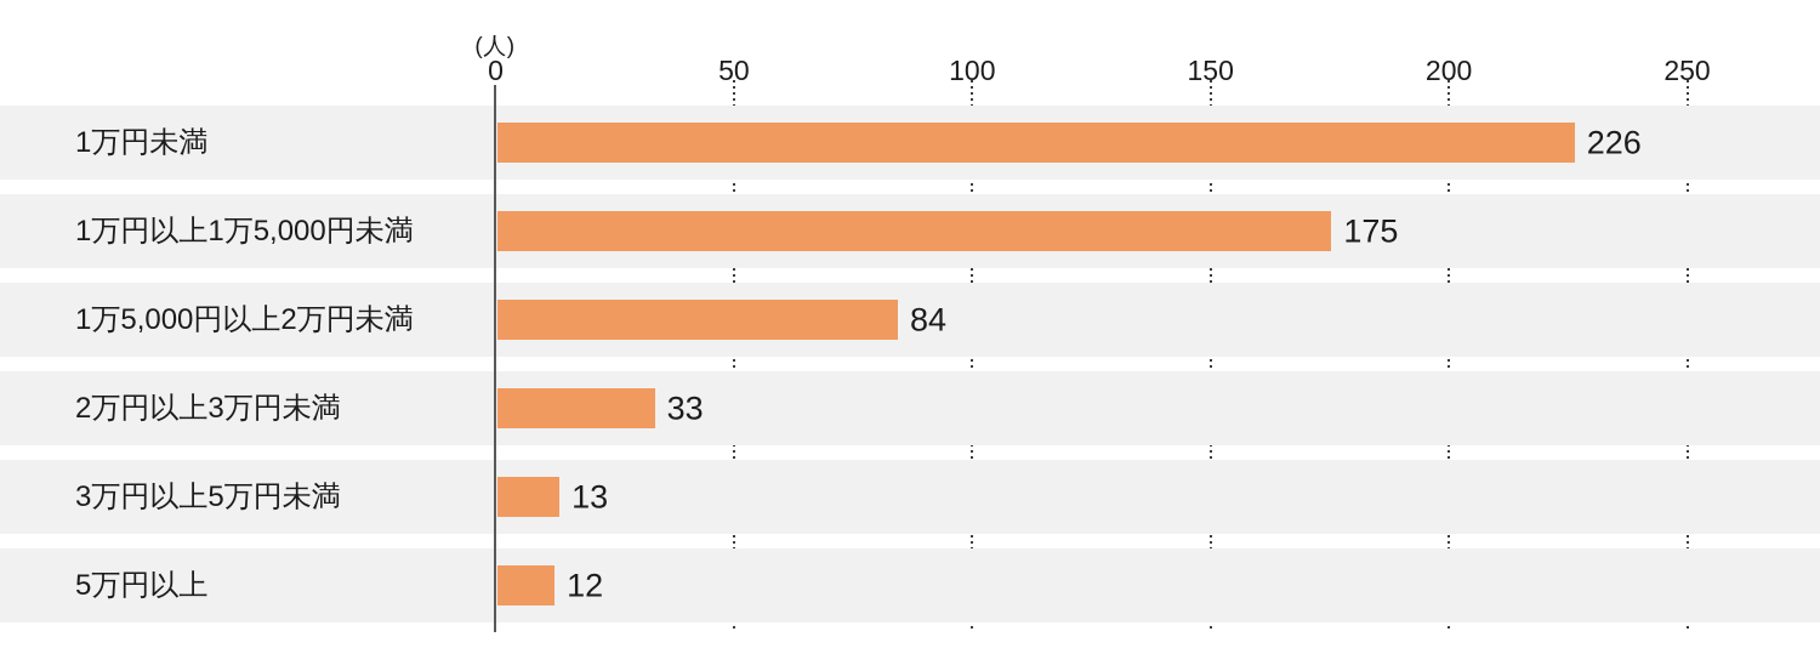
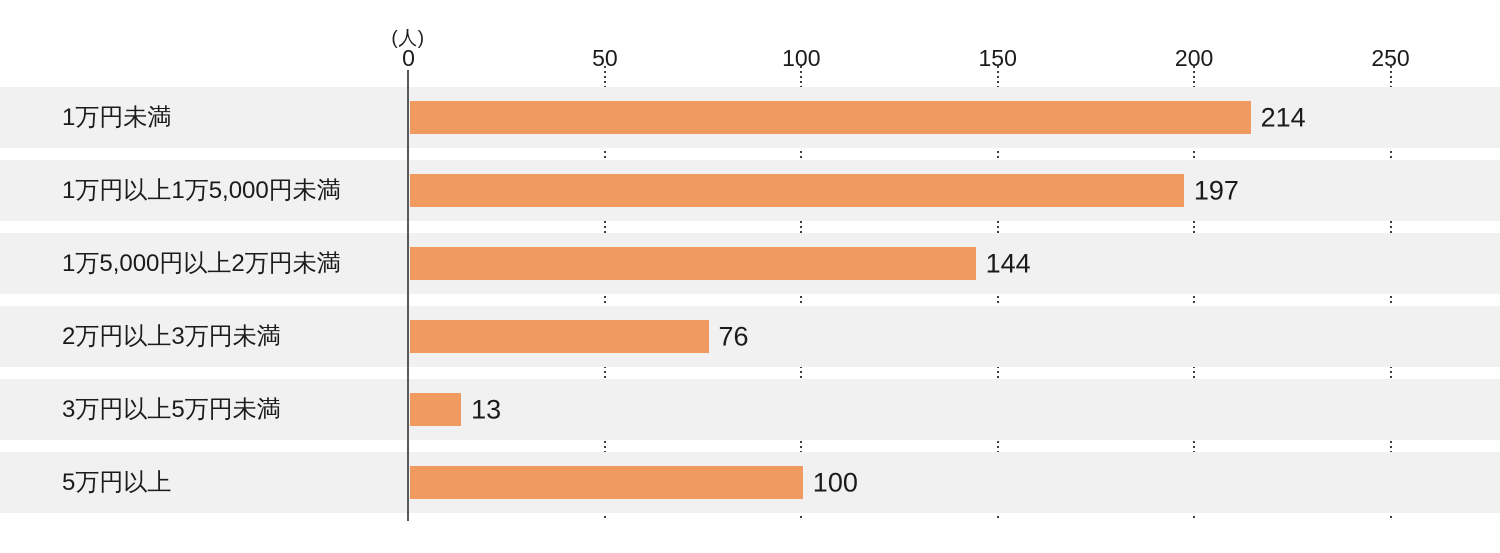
1万円未満: 226 -> 214
1万円以上1万5,000円未満: 175 -> 197
1万5,000円以上2万円未満: 84 -> 144
2万円以上3万円未満: 33 -> 76
5万円以上: 12 -> 100
